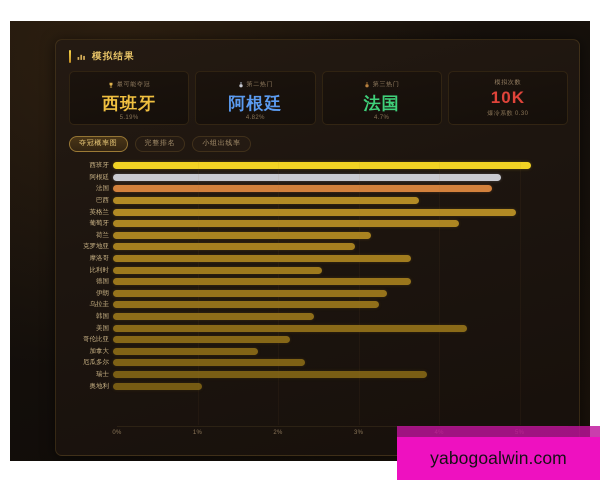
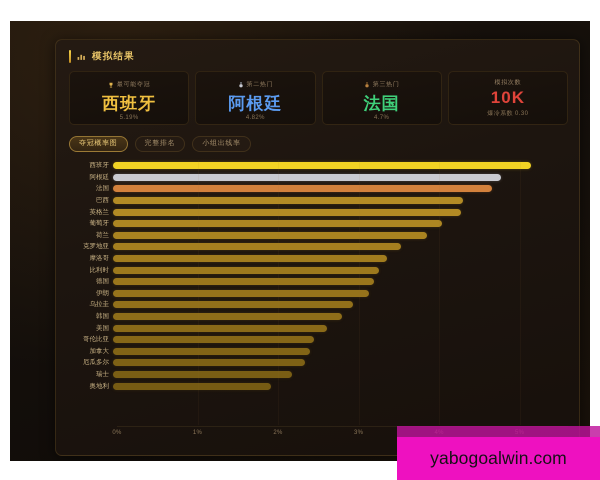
巴西: 3.8% -> 4.3%
英格兰: 5.0% -> 4.3%
葡萄牙: 4.3% -> 4.1%
荷兰: 3.2% -> 3.9%
克罗地亚: 3.0% -> 3.6%
摩洛哥: 3.7% -> 3.4%
比利时: 2.6% -> 3.3%
德国: 3.7% -> 3.2%
伊朗: 3.4% -> 3.2%
乌拉圭: 3.3% -> 3.0%
韩国: 2.5% -> 2.8%
美国: 4.4% -> 2.7%
哥伦比亚: 2.2% -> 2.5%
加拿大: 1.8% -> 2.4%
瑞士: 3.9% -> 2.2%
奥地利: 1.1% -> 2.0%
